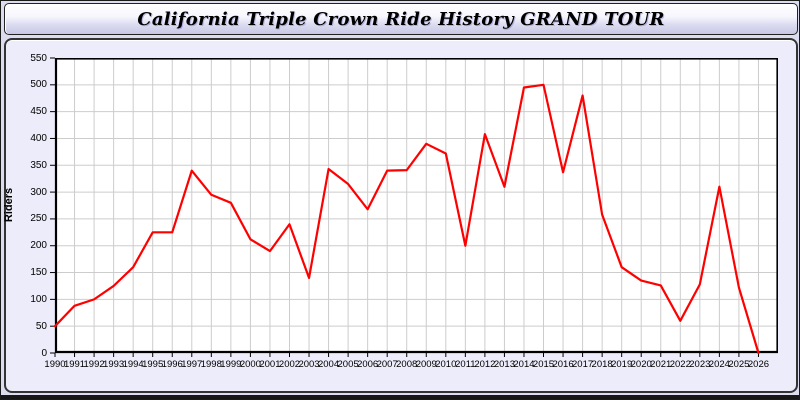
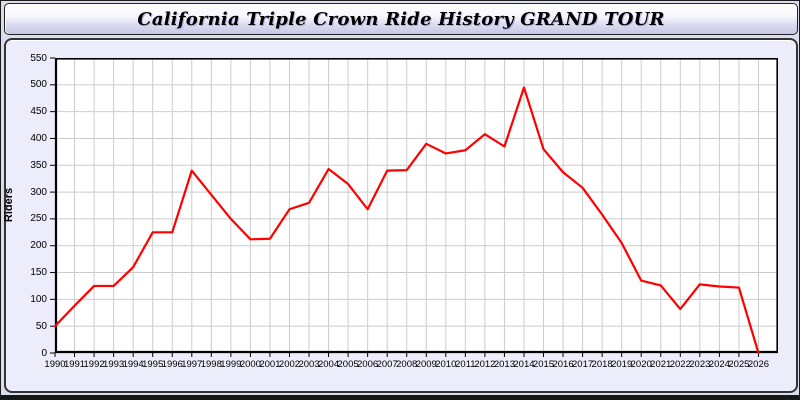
1992: 100 -> 120
1999: 280 -> 250
2001: 190 -> 210
2002: 240 -> 270
2003: 140 -> 280
2011: 200 -> 380
2013: 310 -> 380
2015: 500 -> 380
2017: 480 -> 310
2019: 160 -> 200
2022: 60 -> 80
2024: 310 -> 120
